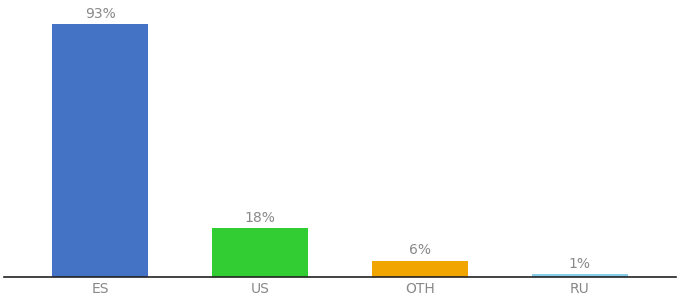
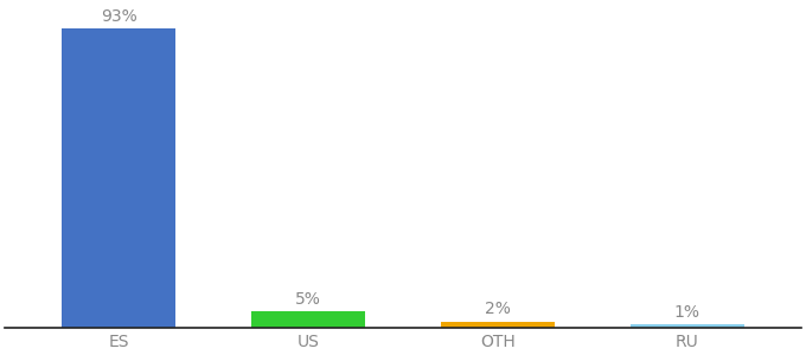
US: 18% -> 5%
OTH: 6% -> 2%
